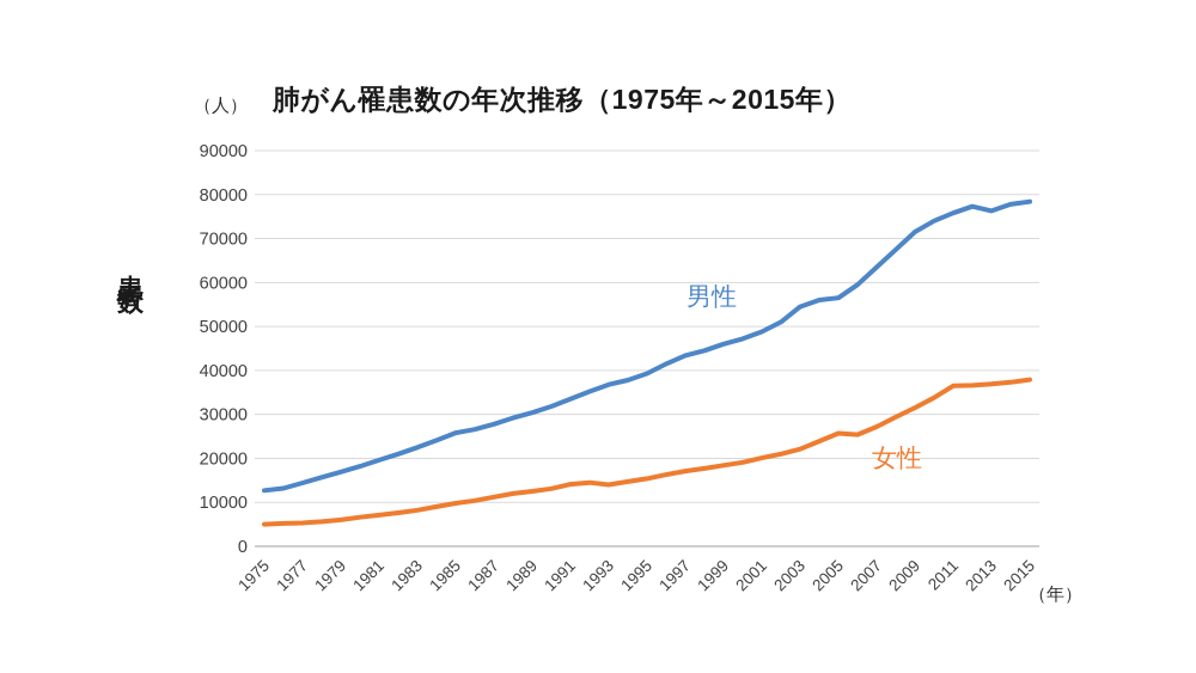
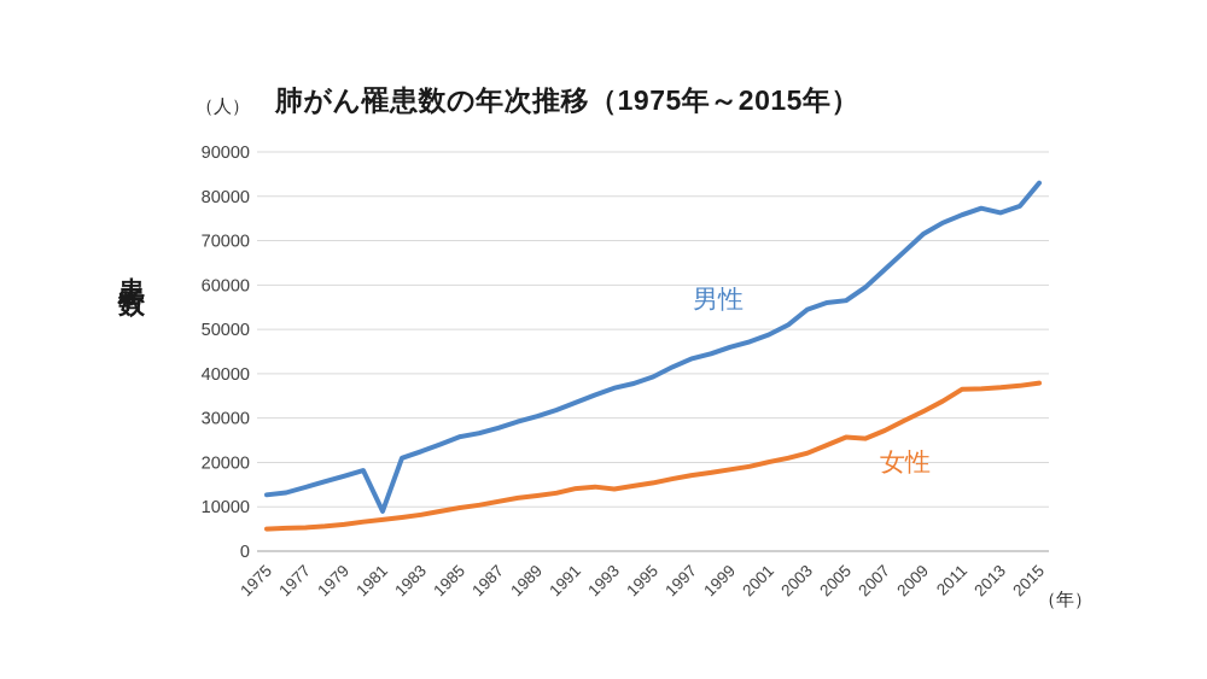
男性/1981: 20000 -> 9000
男性/2015: 78000 -> 83000
